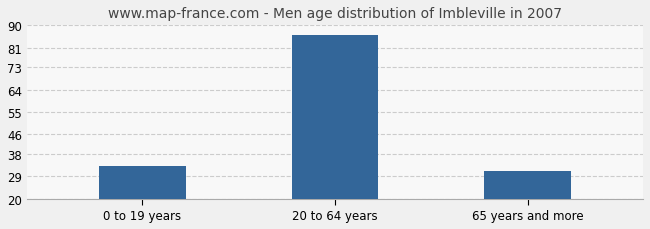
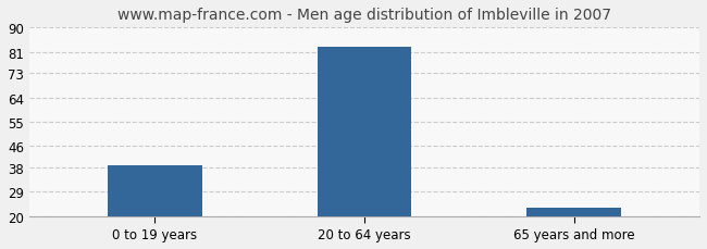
0 to 19 years: 33 -> 39
20 to 64 years: 86 -> 83
65 years and more: 31 -> 23
